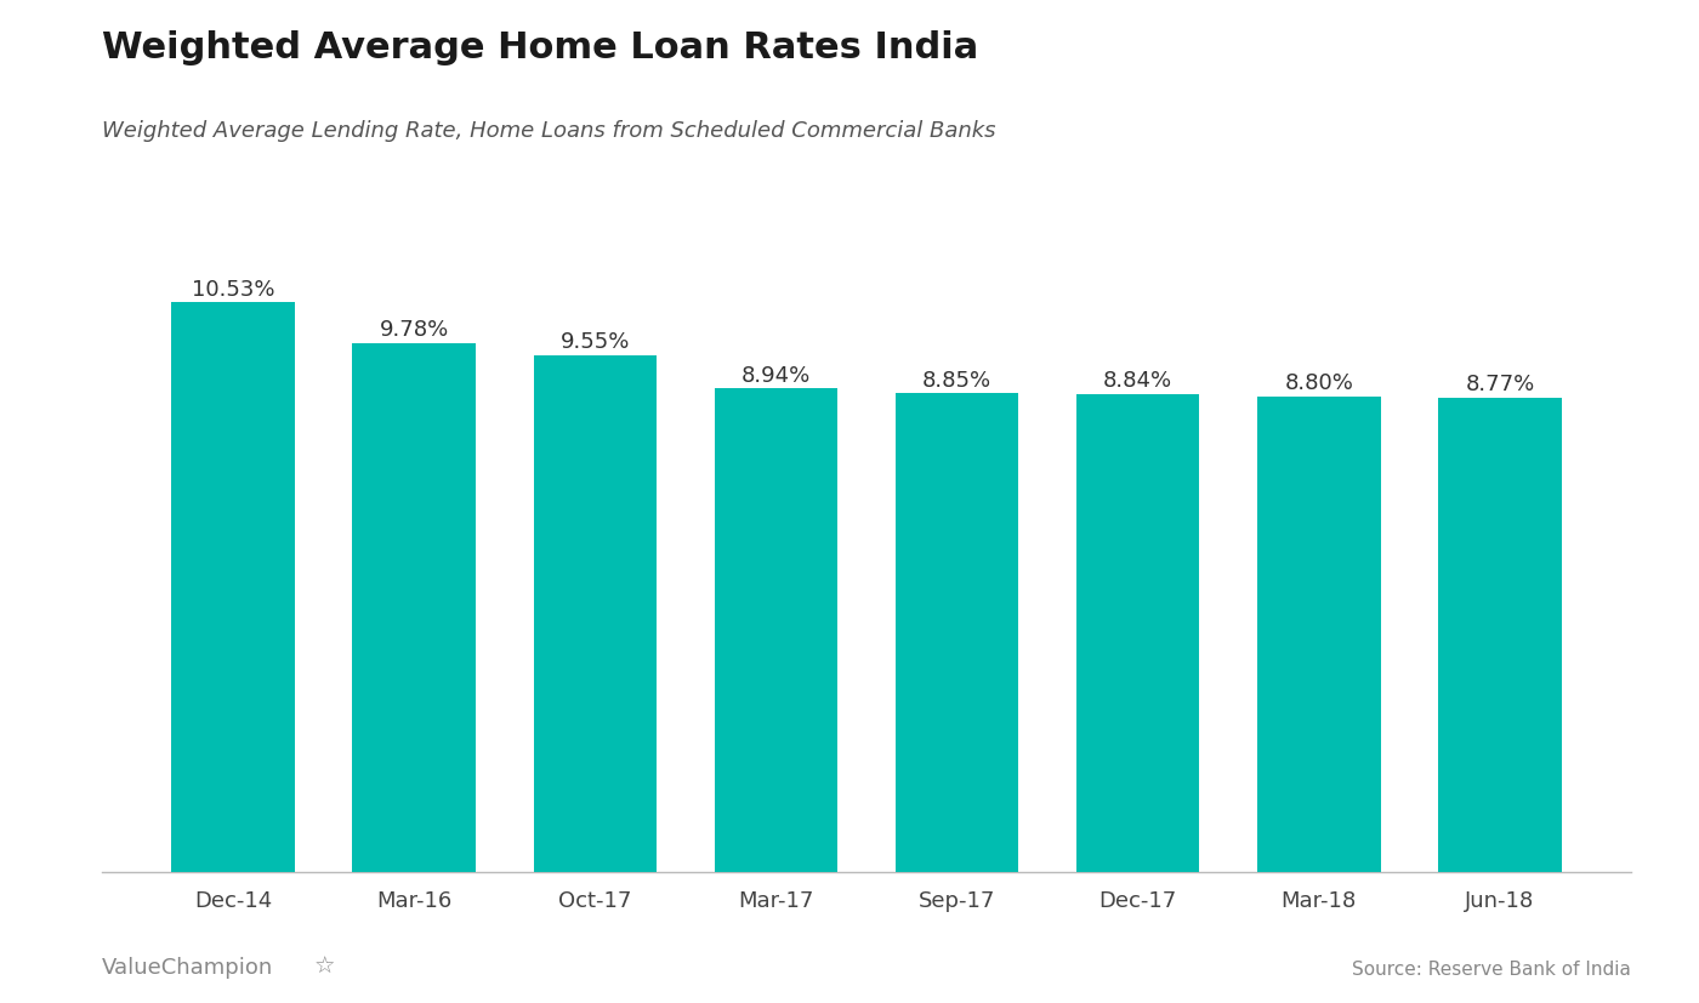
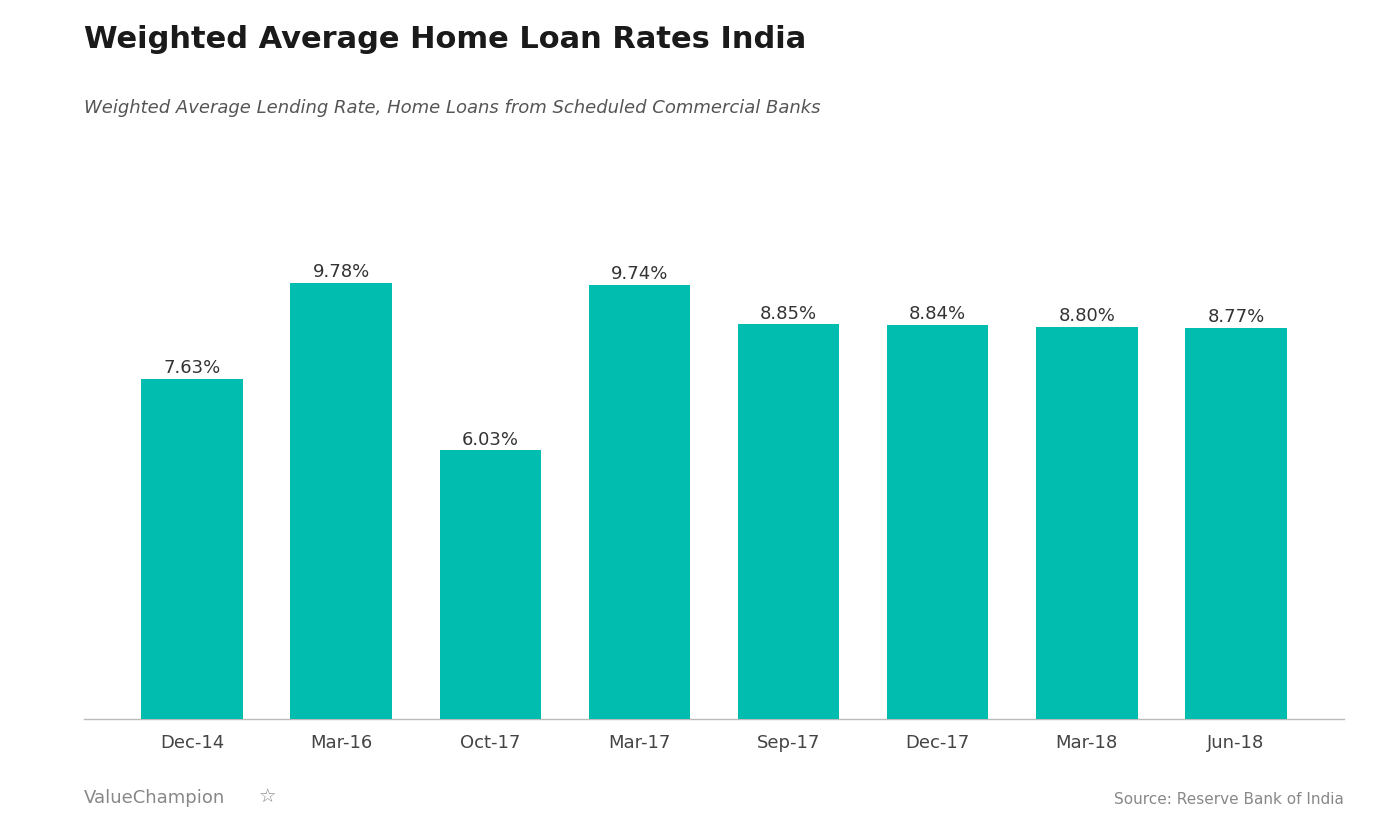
Dec-14: 10.53% -> 7.63%
Oct-17: 9.55% -> 6.03%
Mar-17: 8.94% -> 9.74%
